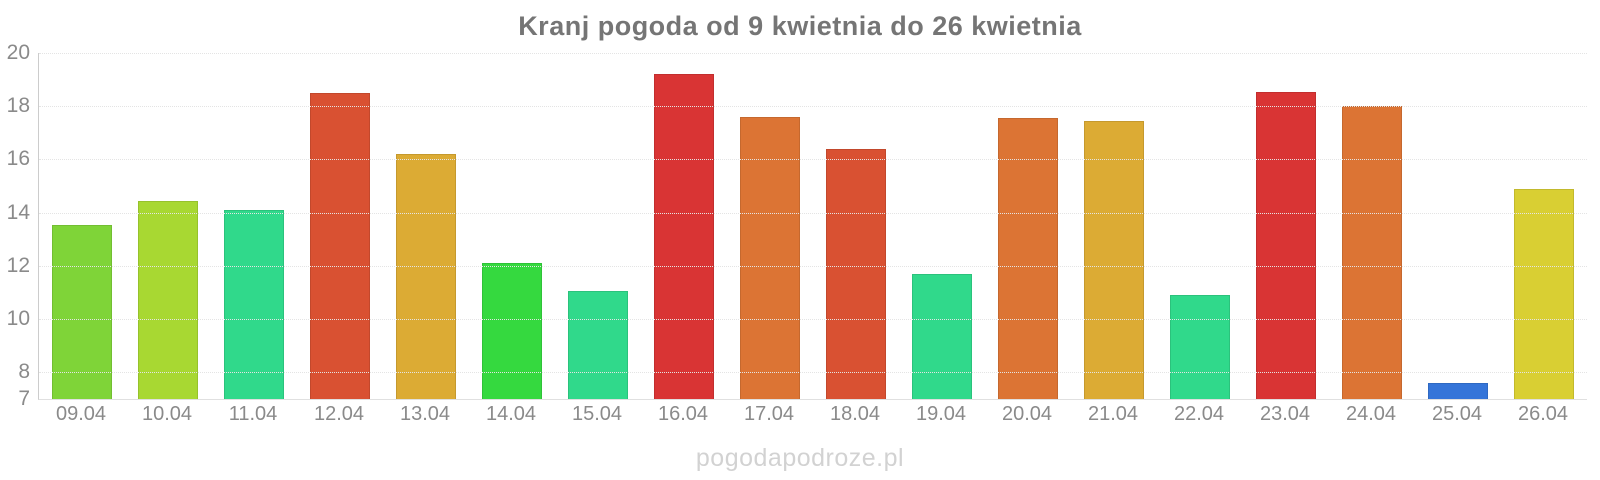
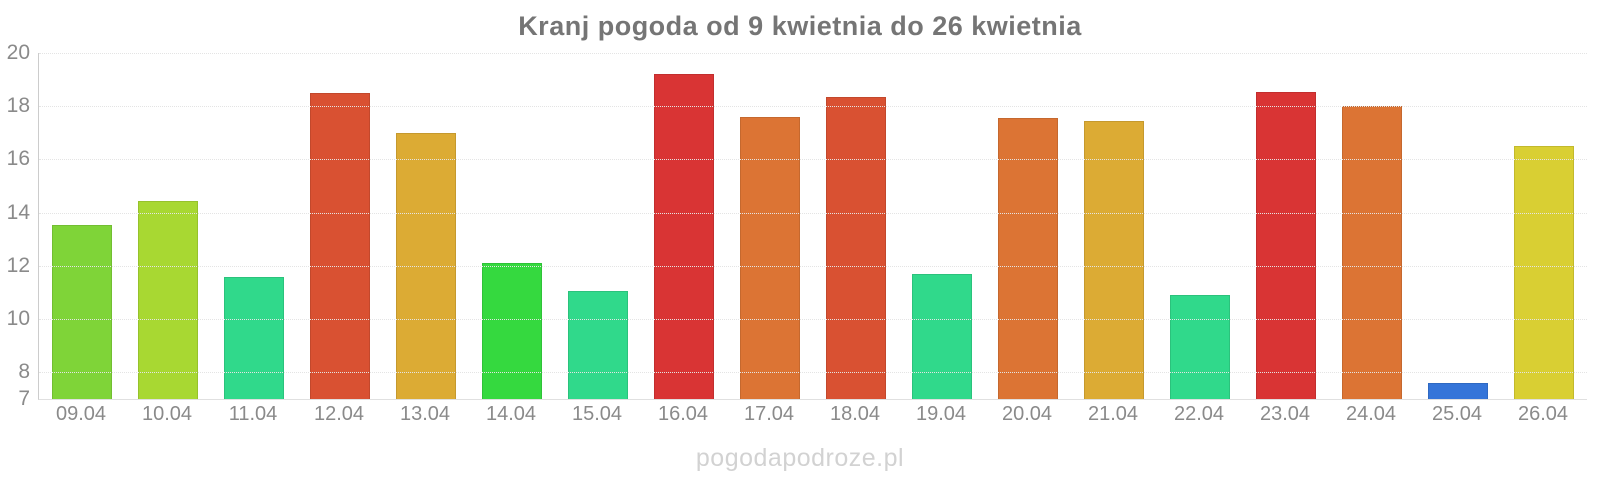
11.04: 14.1 -> 11.6
13.04: 16.2 -> 17.0
18.04: 16.4 -> 18.4
26.04: 14.9 -> 16.5
